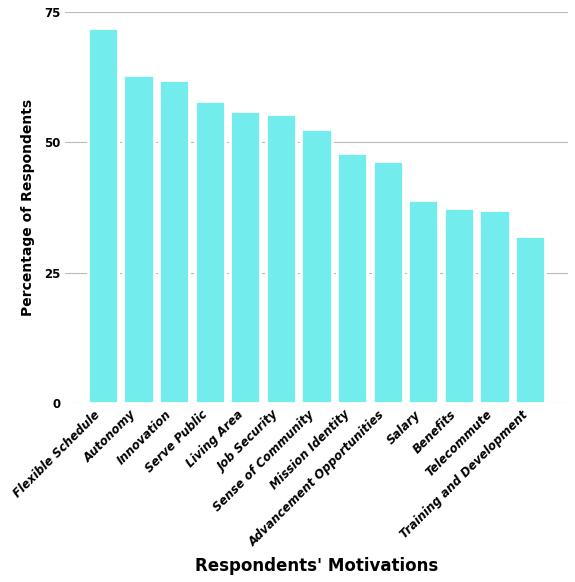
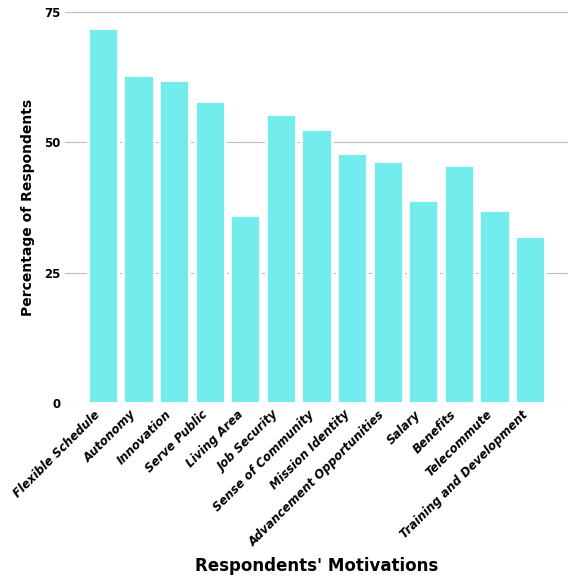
Living Area: 56.0 -> 36.0
Benefits: 37.5 -> 45.6
